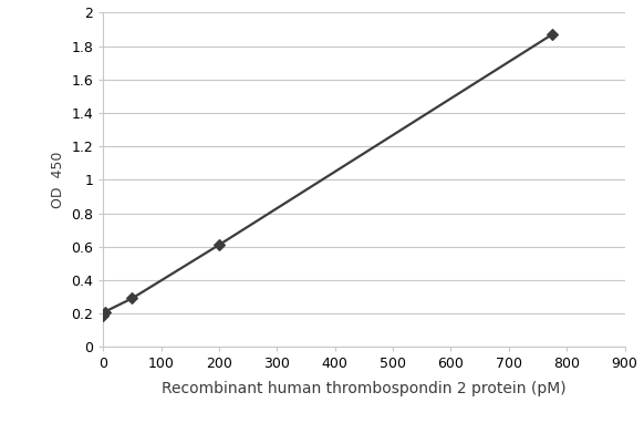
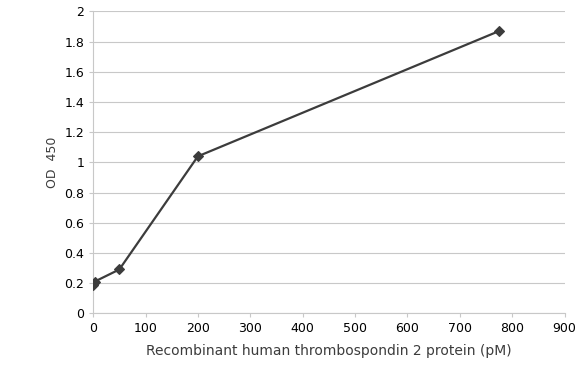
200: 0.61 -> 1.04
